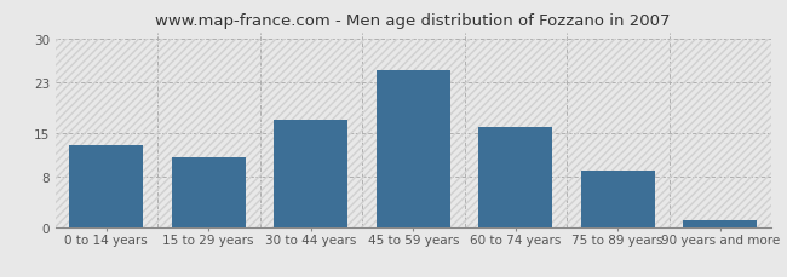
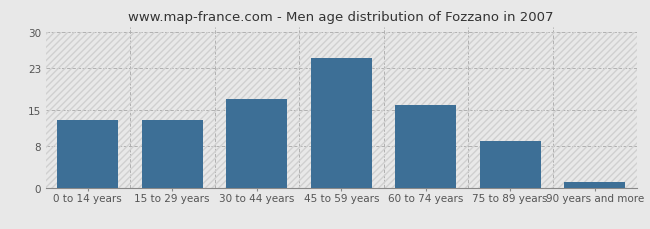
15 to 29 years: 11 -> 13
